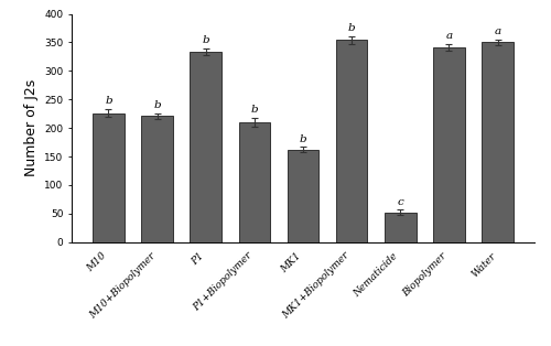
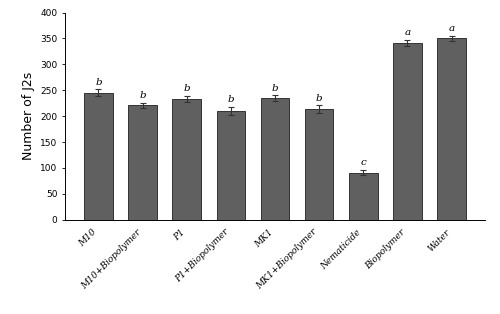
M10: 226 -> 245
P1: 334 -> 233
MK1: 162 -> 235
MK1+Biopolymer: 354 -> 214
Nematicide: 52 -> 91
